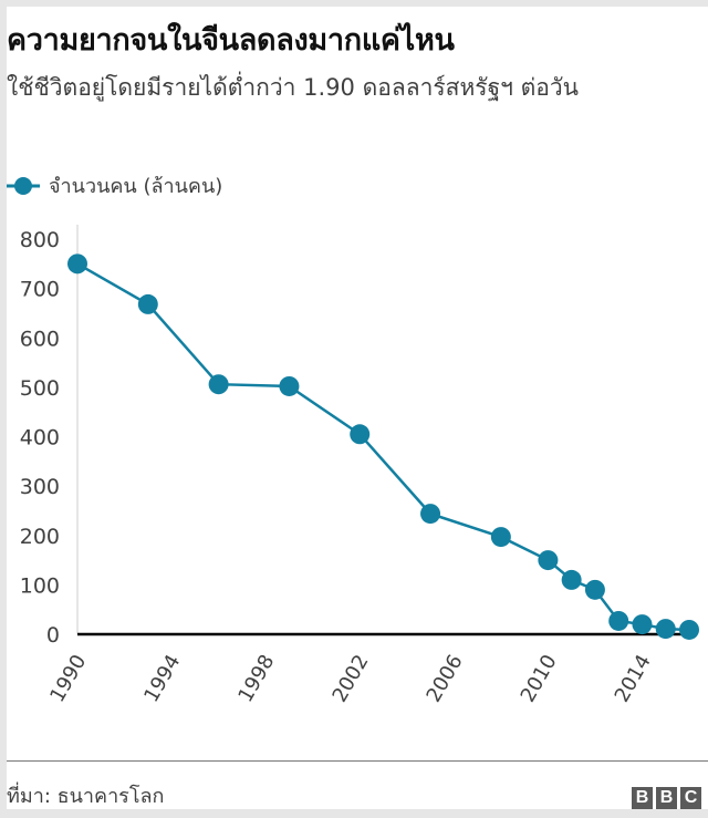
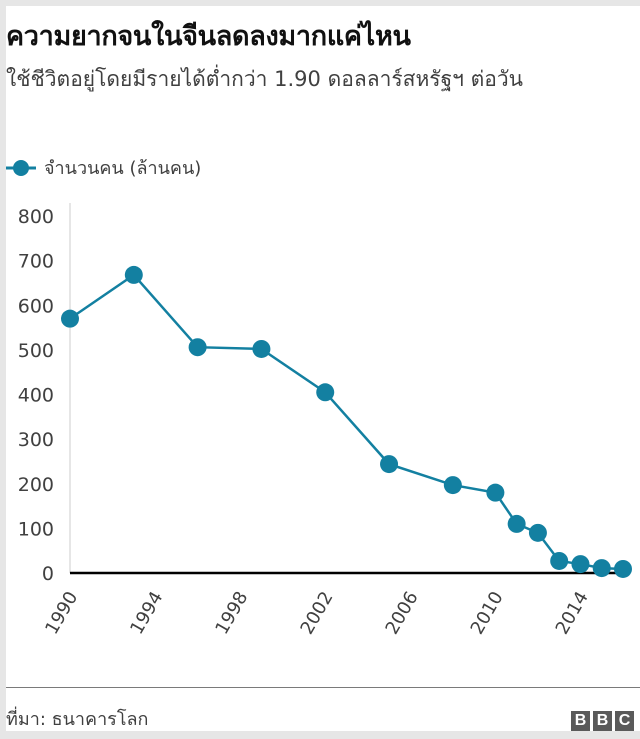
1990: 750 -> 570
2010: 150 -> 180
